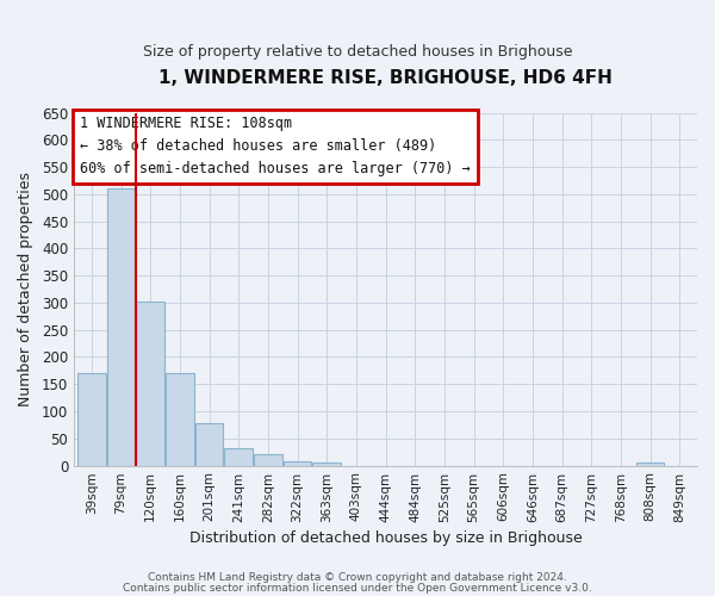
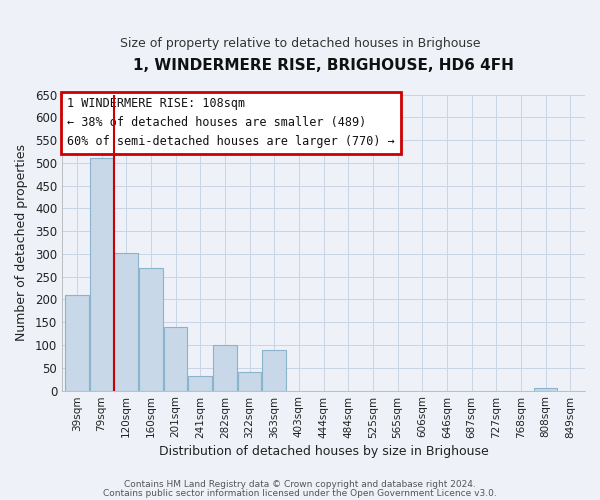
39sqm: 170 -> 210
160sqm: 170 -> 270
201sqm: 78 -> 140
282sqm: 20 -> 100
322sqm: 7 -> 40
363sqm: 5 -> 90
